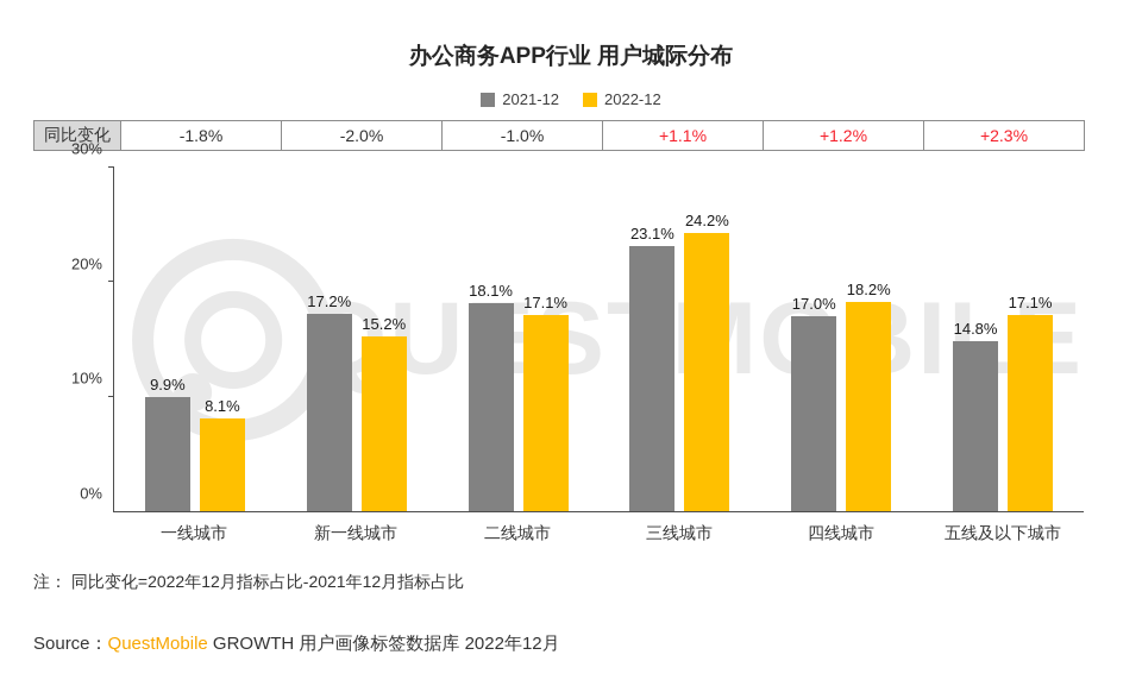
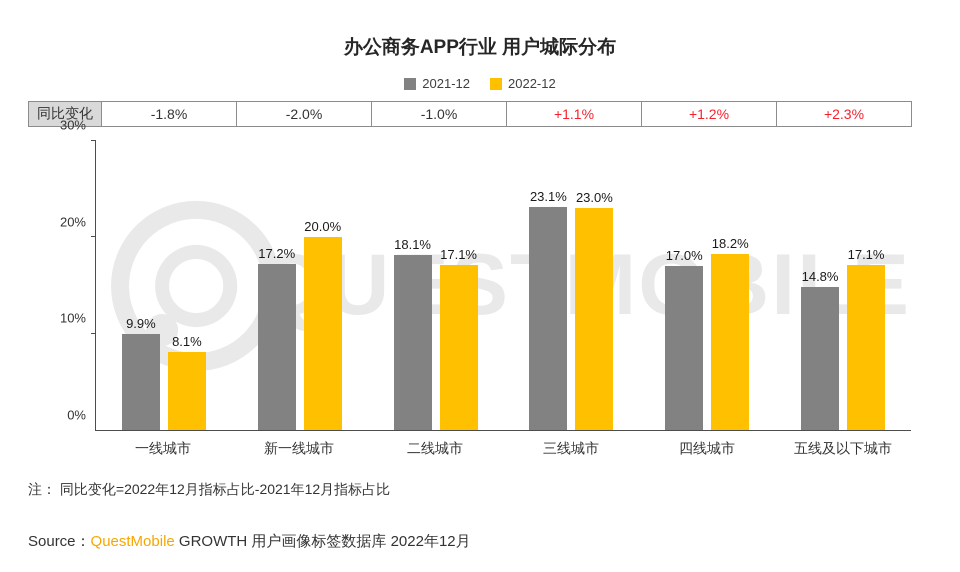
2022-12/新一线城市: 15.2% -> 20.0%
2022-12/三线城市: 24.2% -> 23.0%
